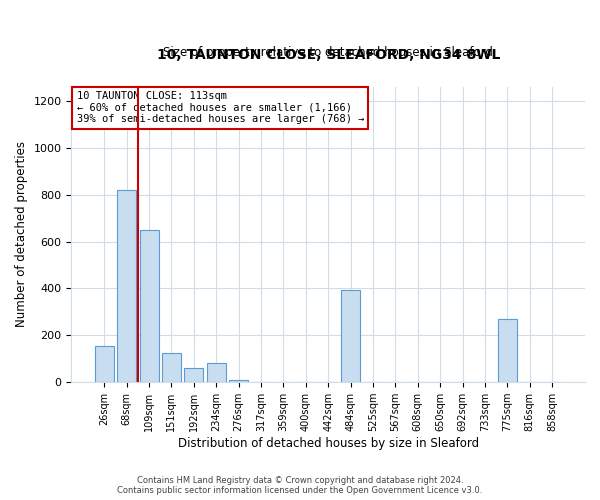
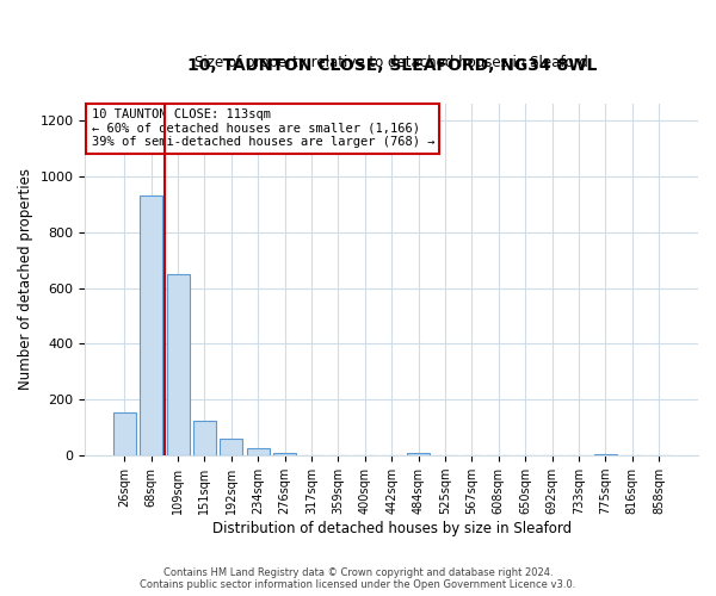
68sqm: 820 -> 930
234sqm: 80 -> 28
484sqm: 395 -> 8
775sqm: 270 -> 5
